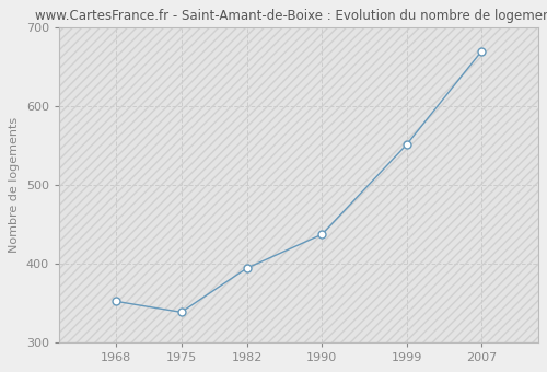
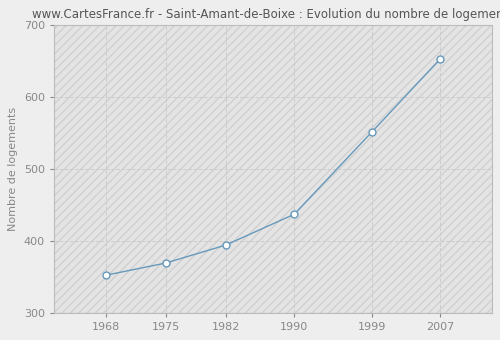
1975: 338 -> 369
2007: 670 -> 653
